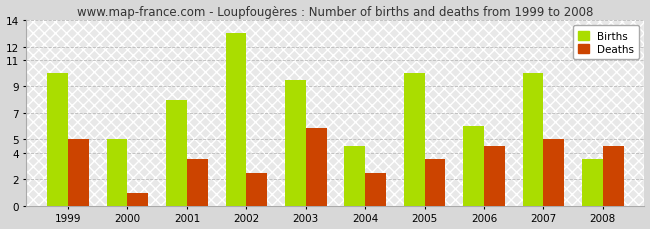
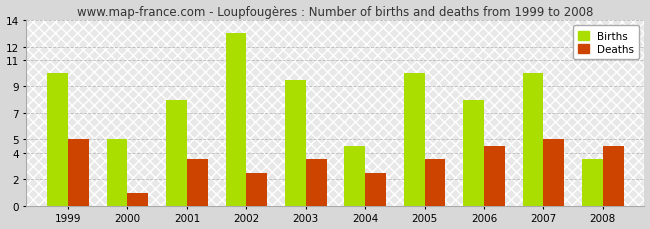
Deaths/2003: 5.9 -> 3.5
Births/2006: 6.0 -> 8.0
